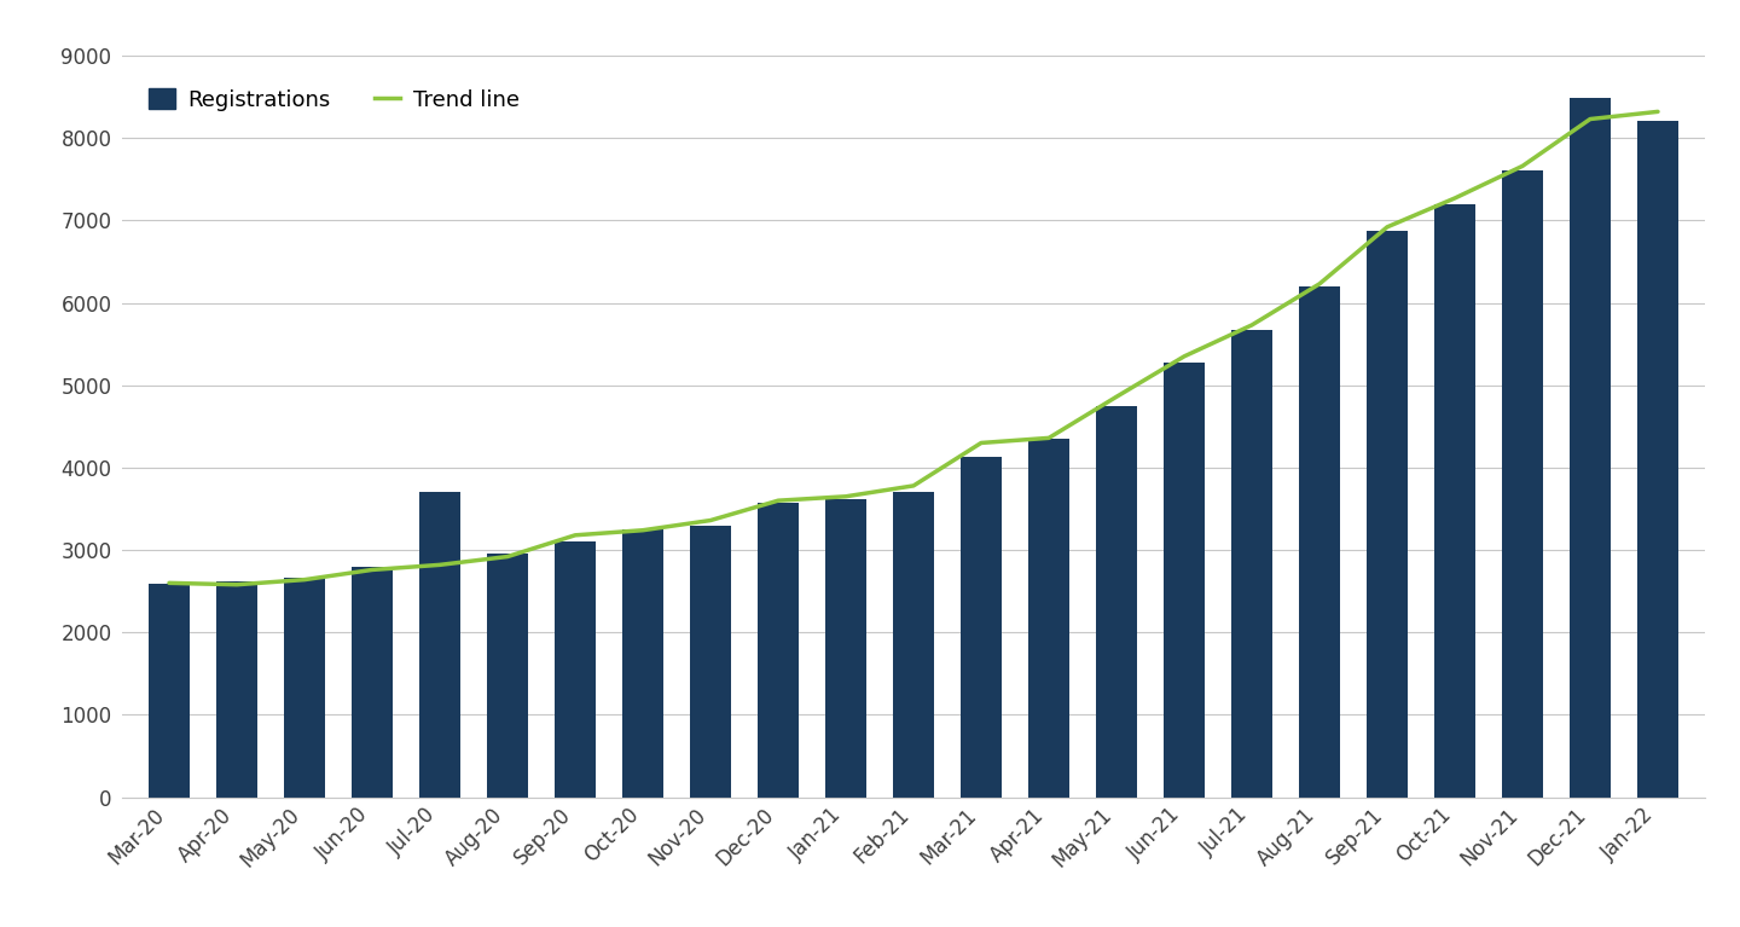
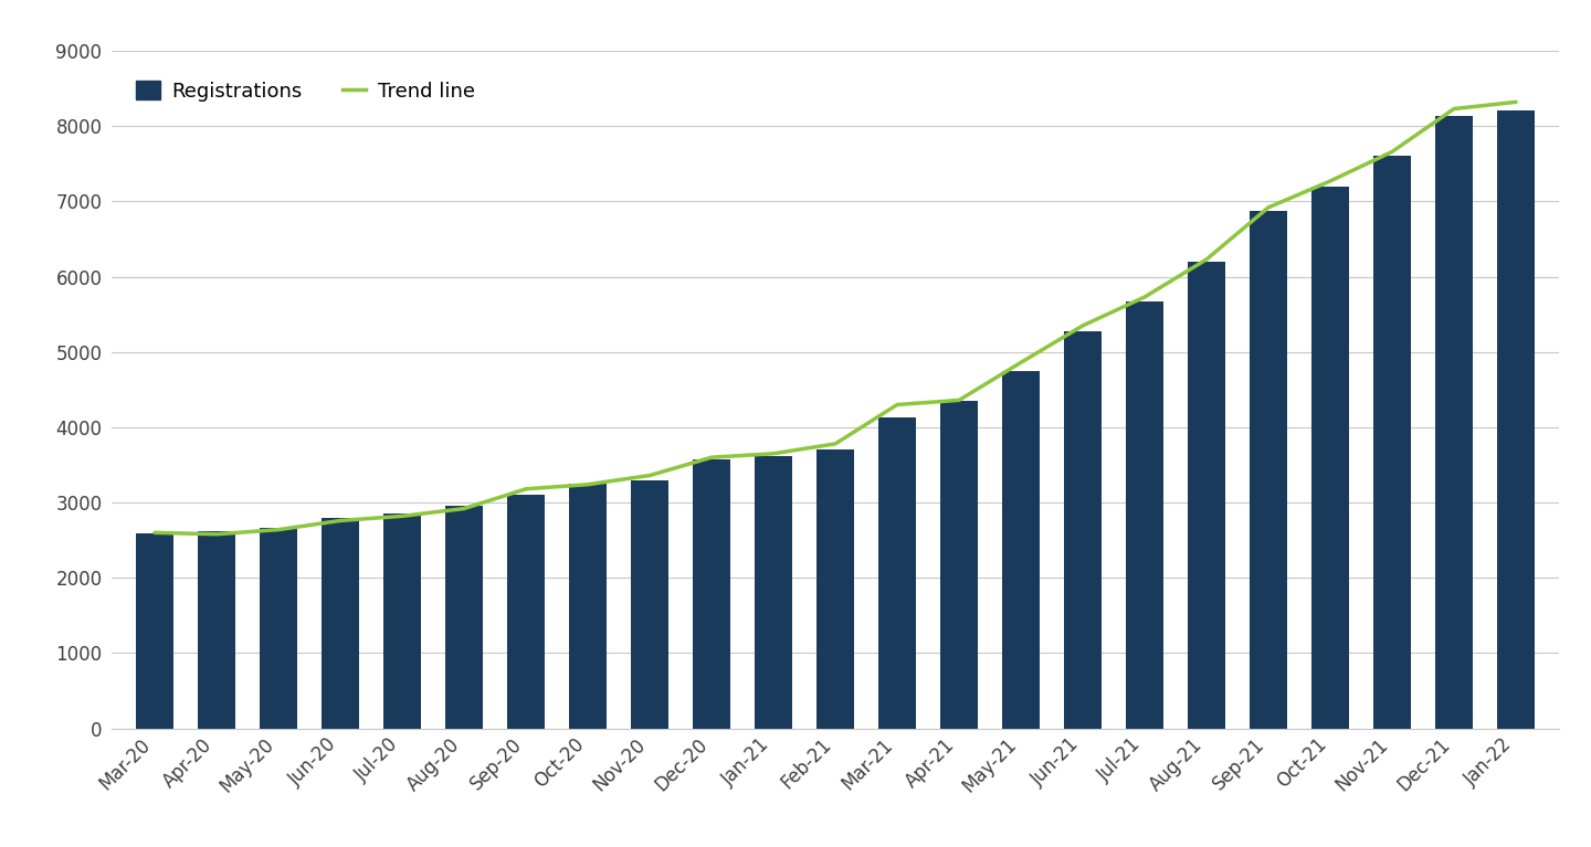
Registrations/Jul-20: 3700 -> 2860
Registrations/Dec-21: 8480 -> 8130
